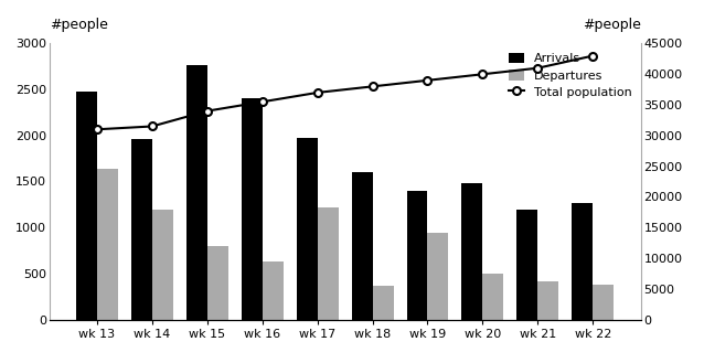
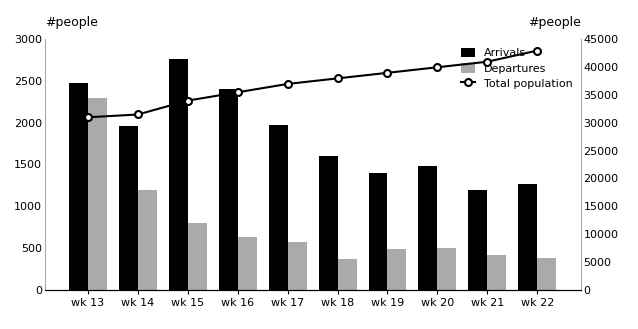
Departures/wk 13: 1640 -> 2300
Departures/wk 17: 1220 -> 570
Departures/wk 19: 940 -> 490
